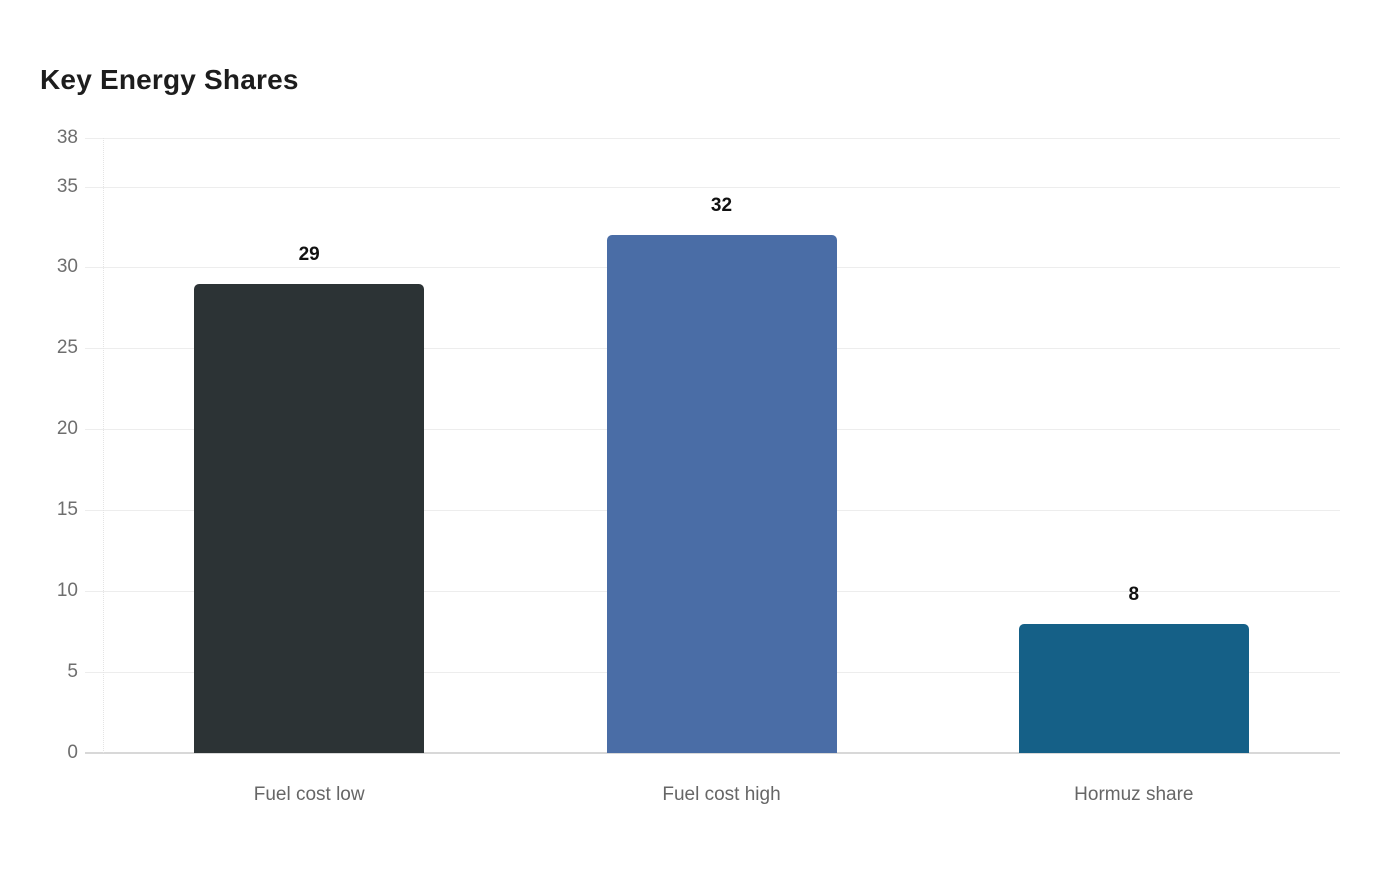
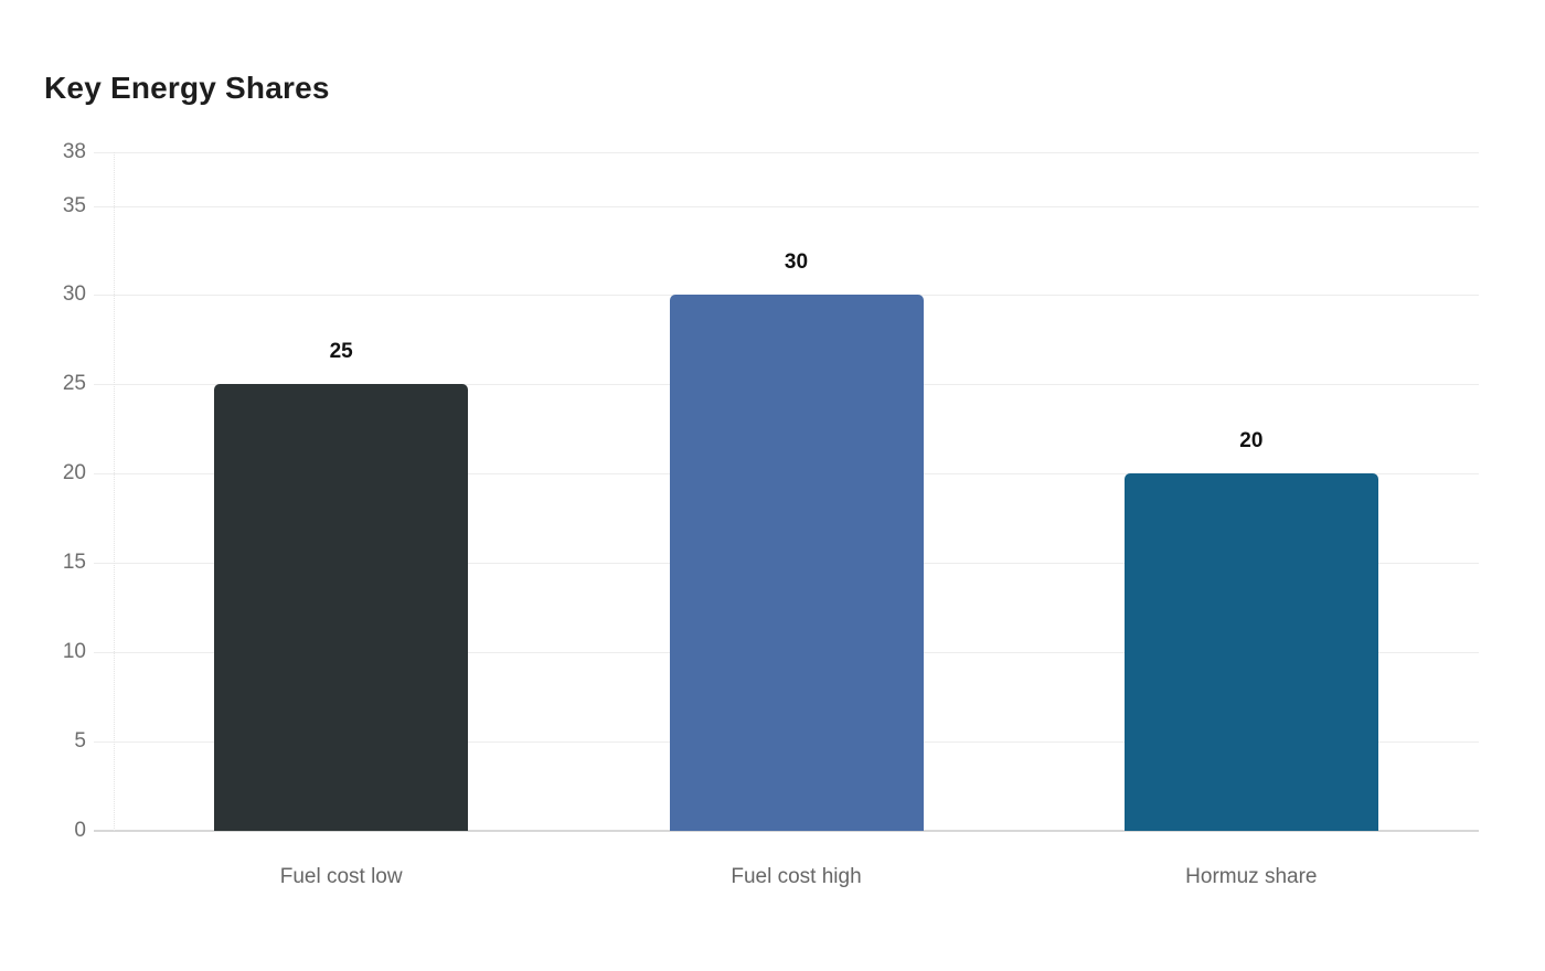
Fuel cost low: 29 -> 25
Fuel cost high: 32 -> 30
Hormuz share: 8 -> 20
